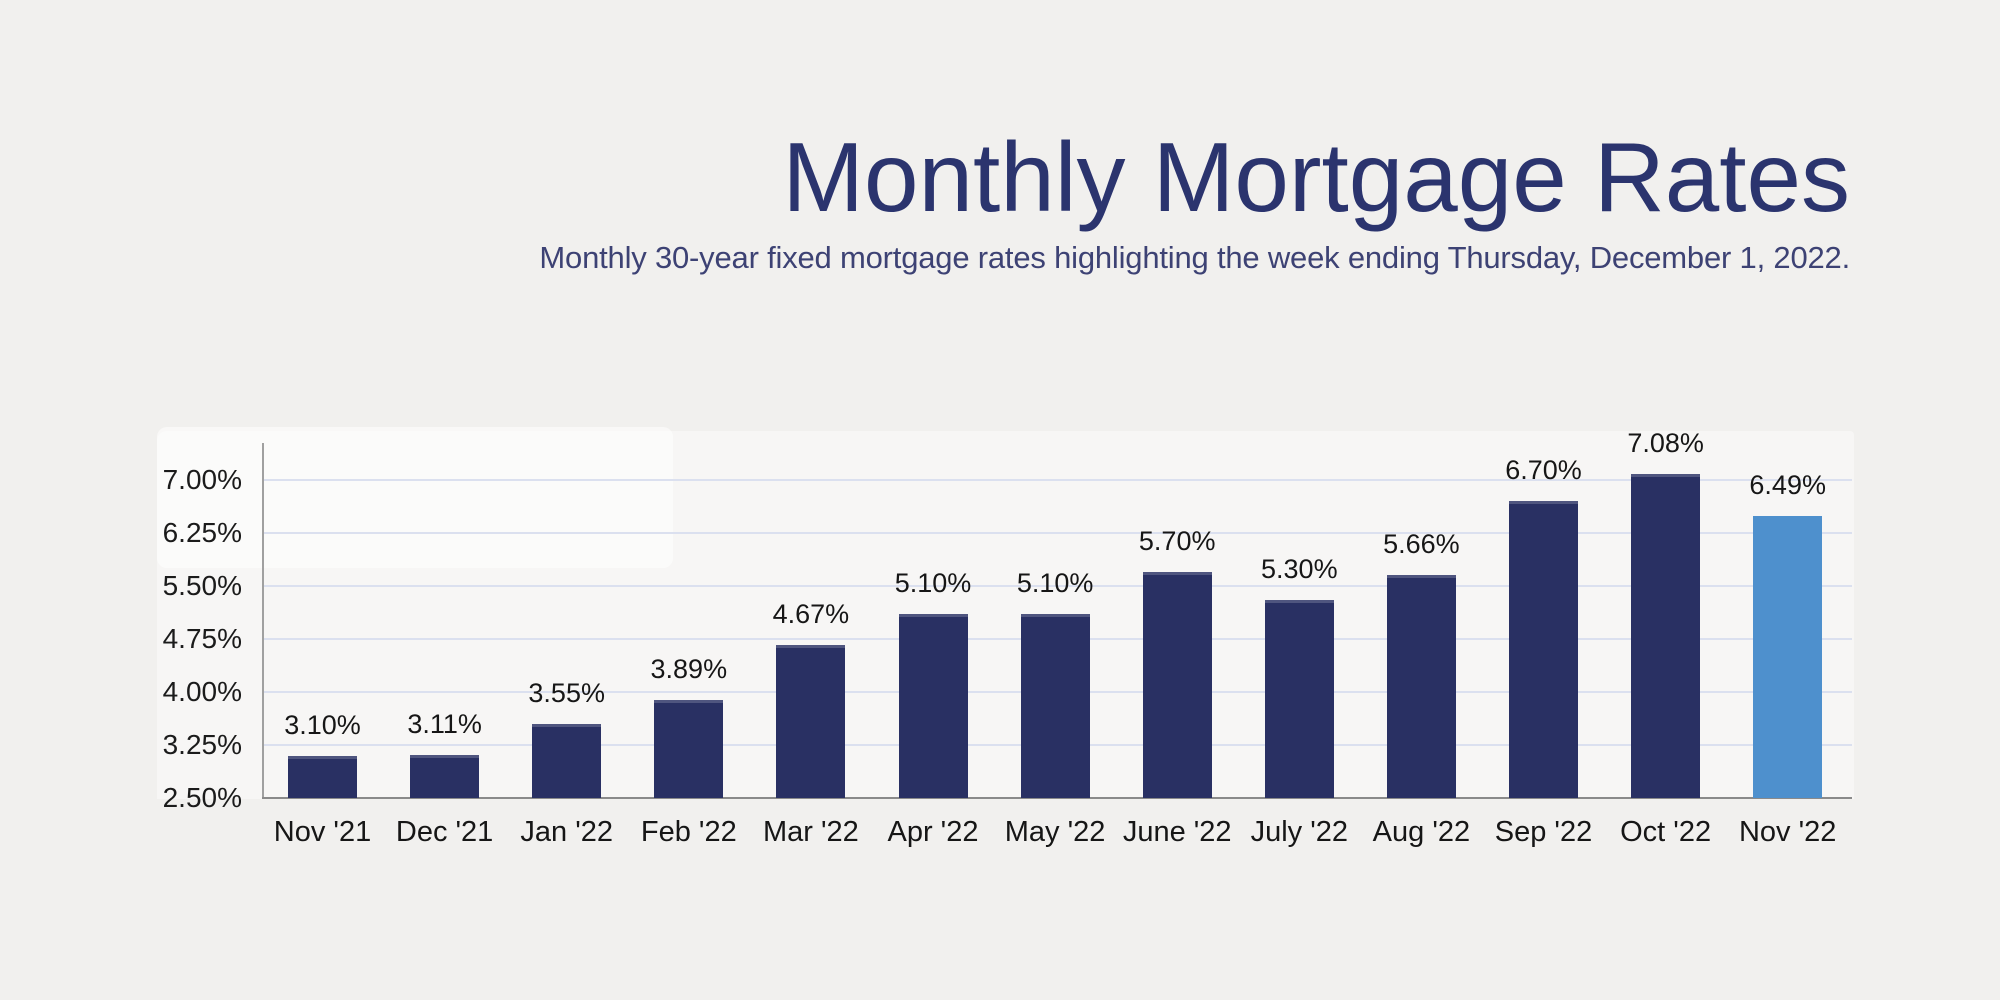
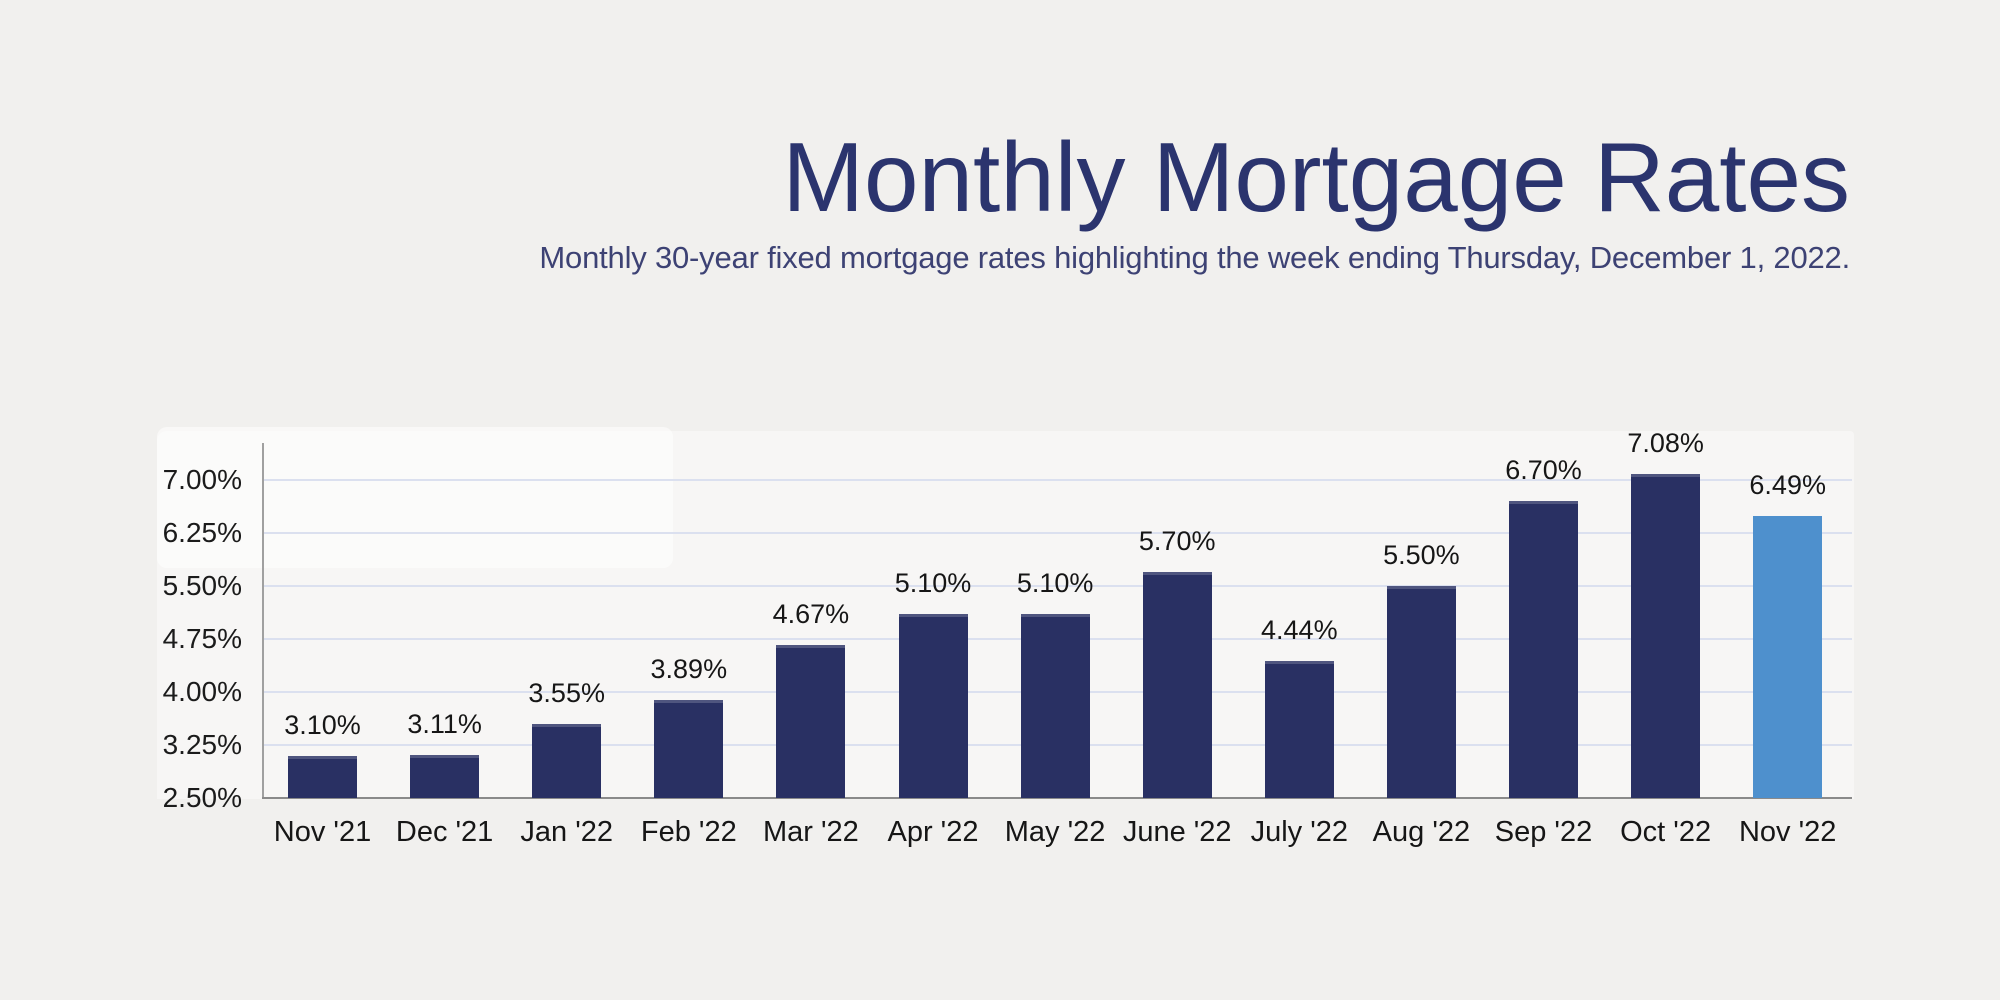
July '22: 5.30% -> 4.44%
Aug '22: 5.66% -> 5.50%
